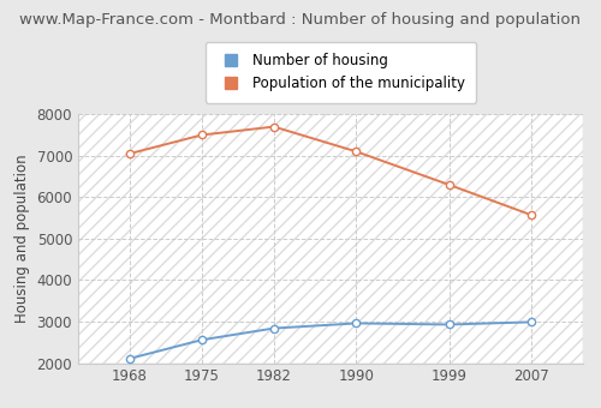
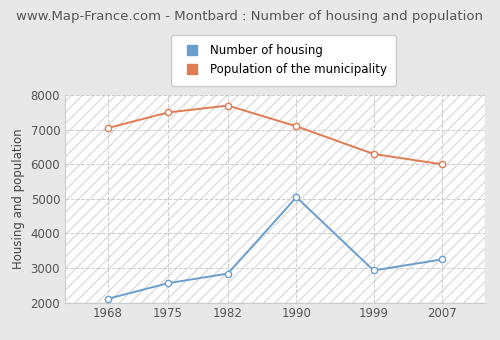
Number of housing/1990: 2960 -> 5050
Number of housing/2007: 2990 -> 3250
Population of the municipality/2007: 5570 -> 6000
